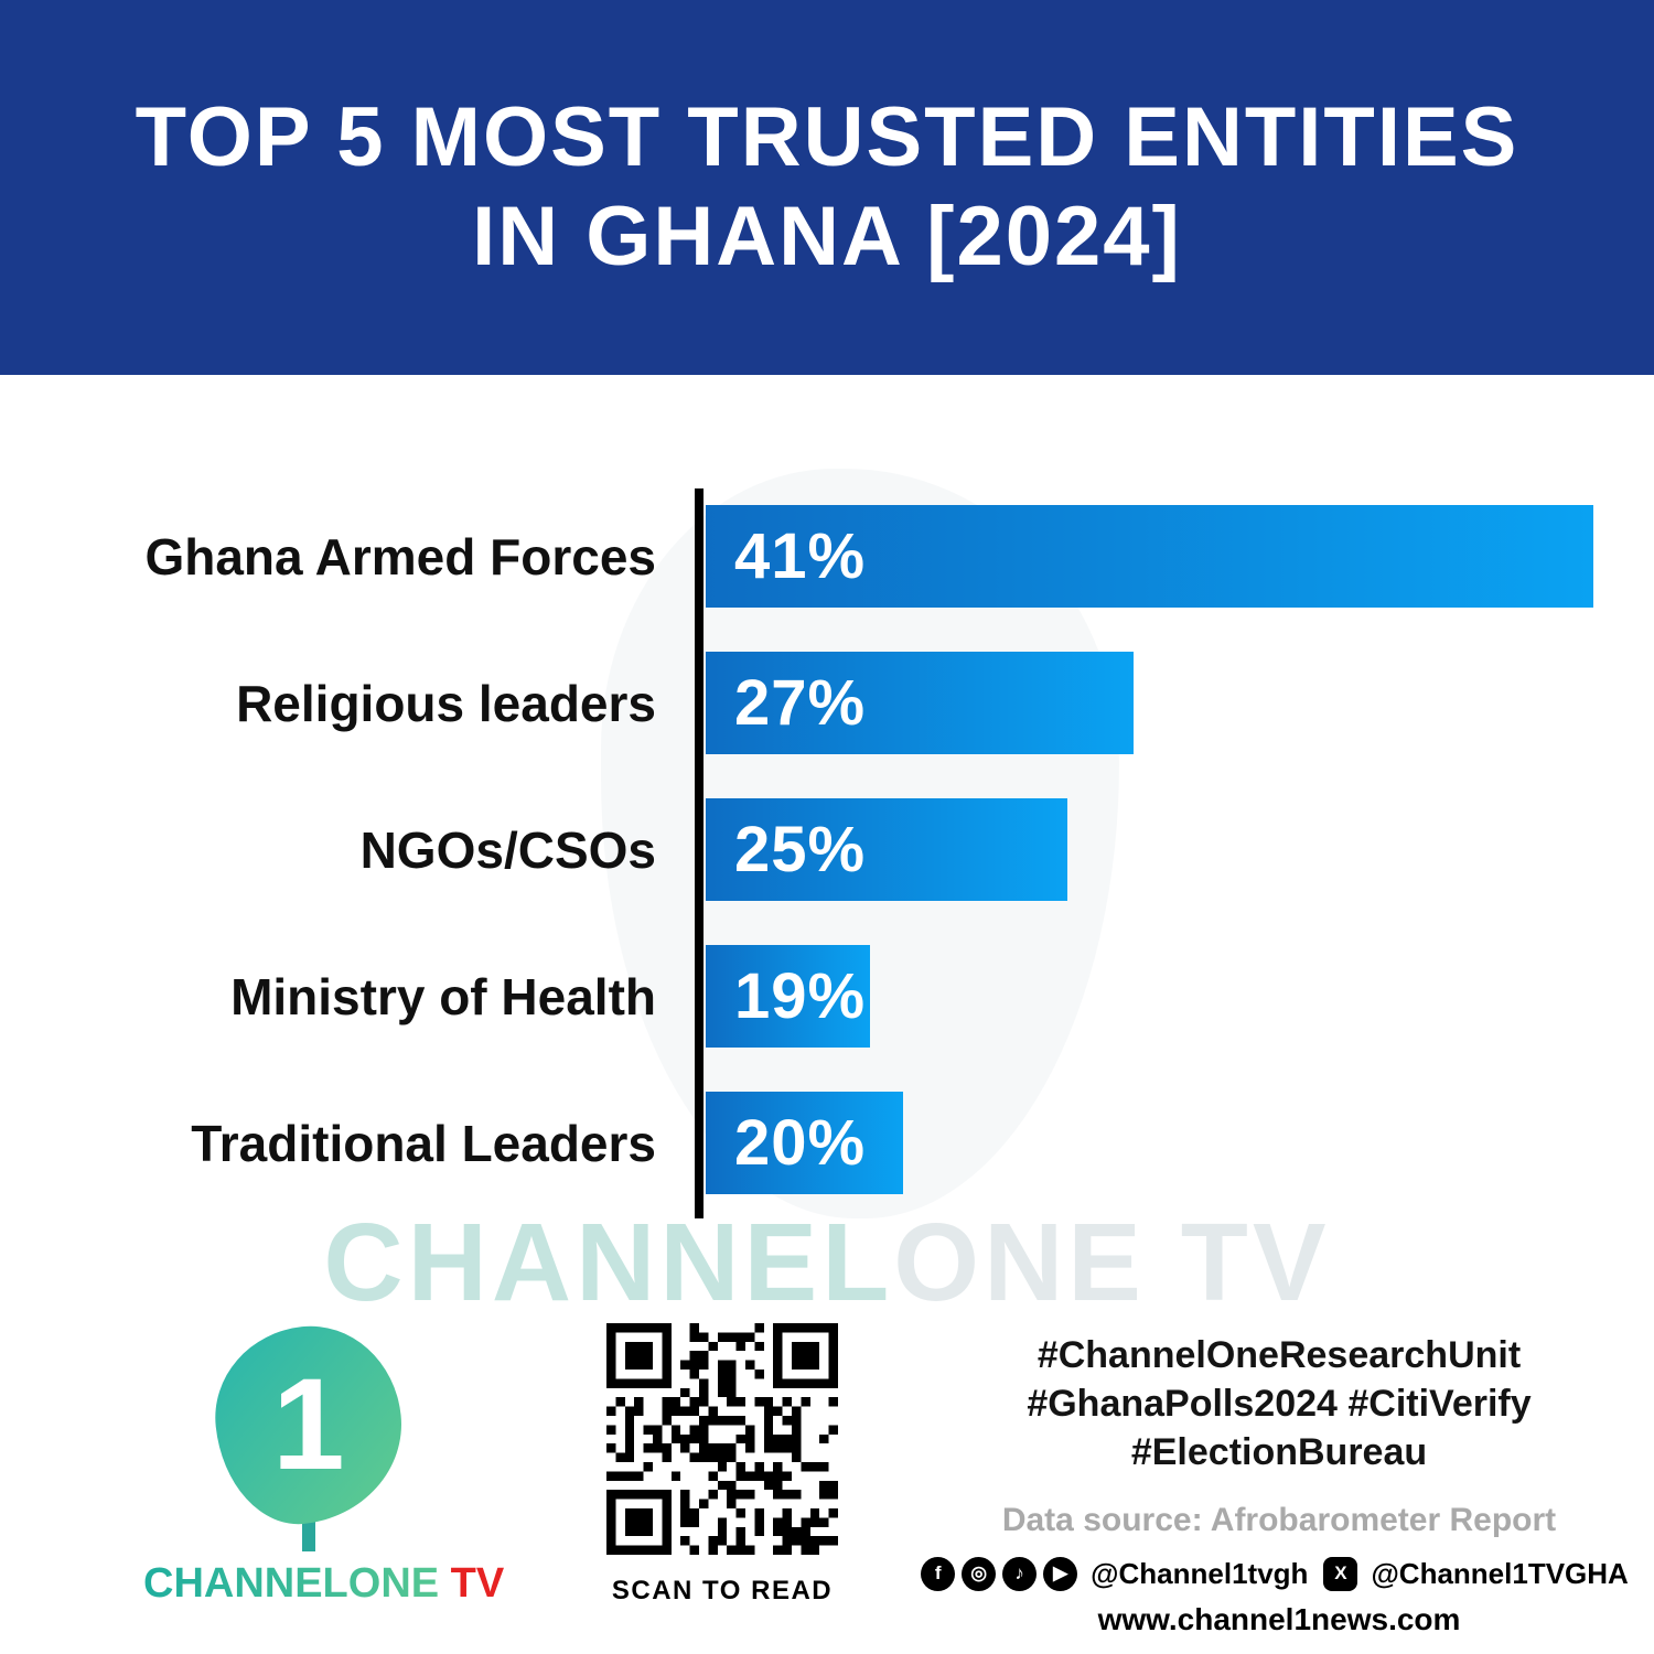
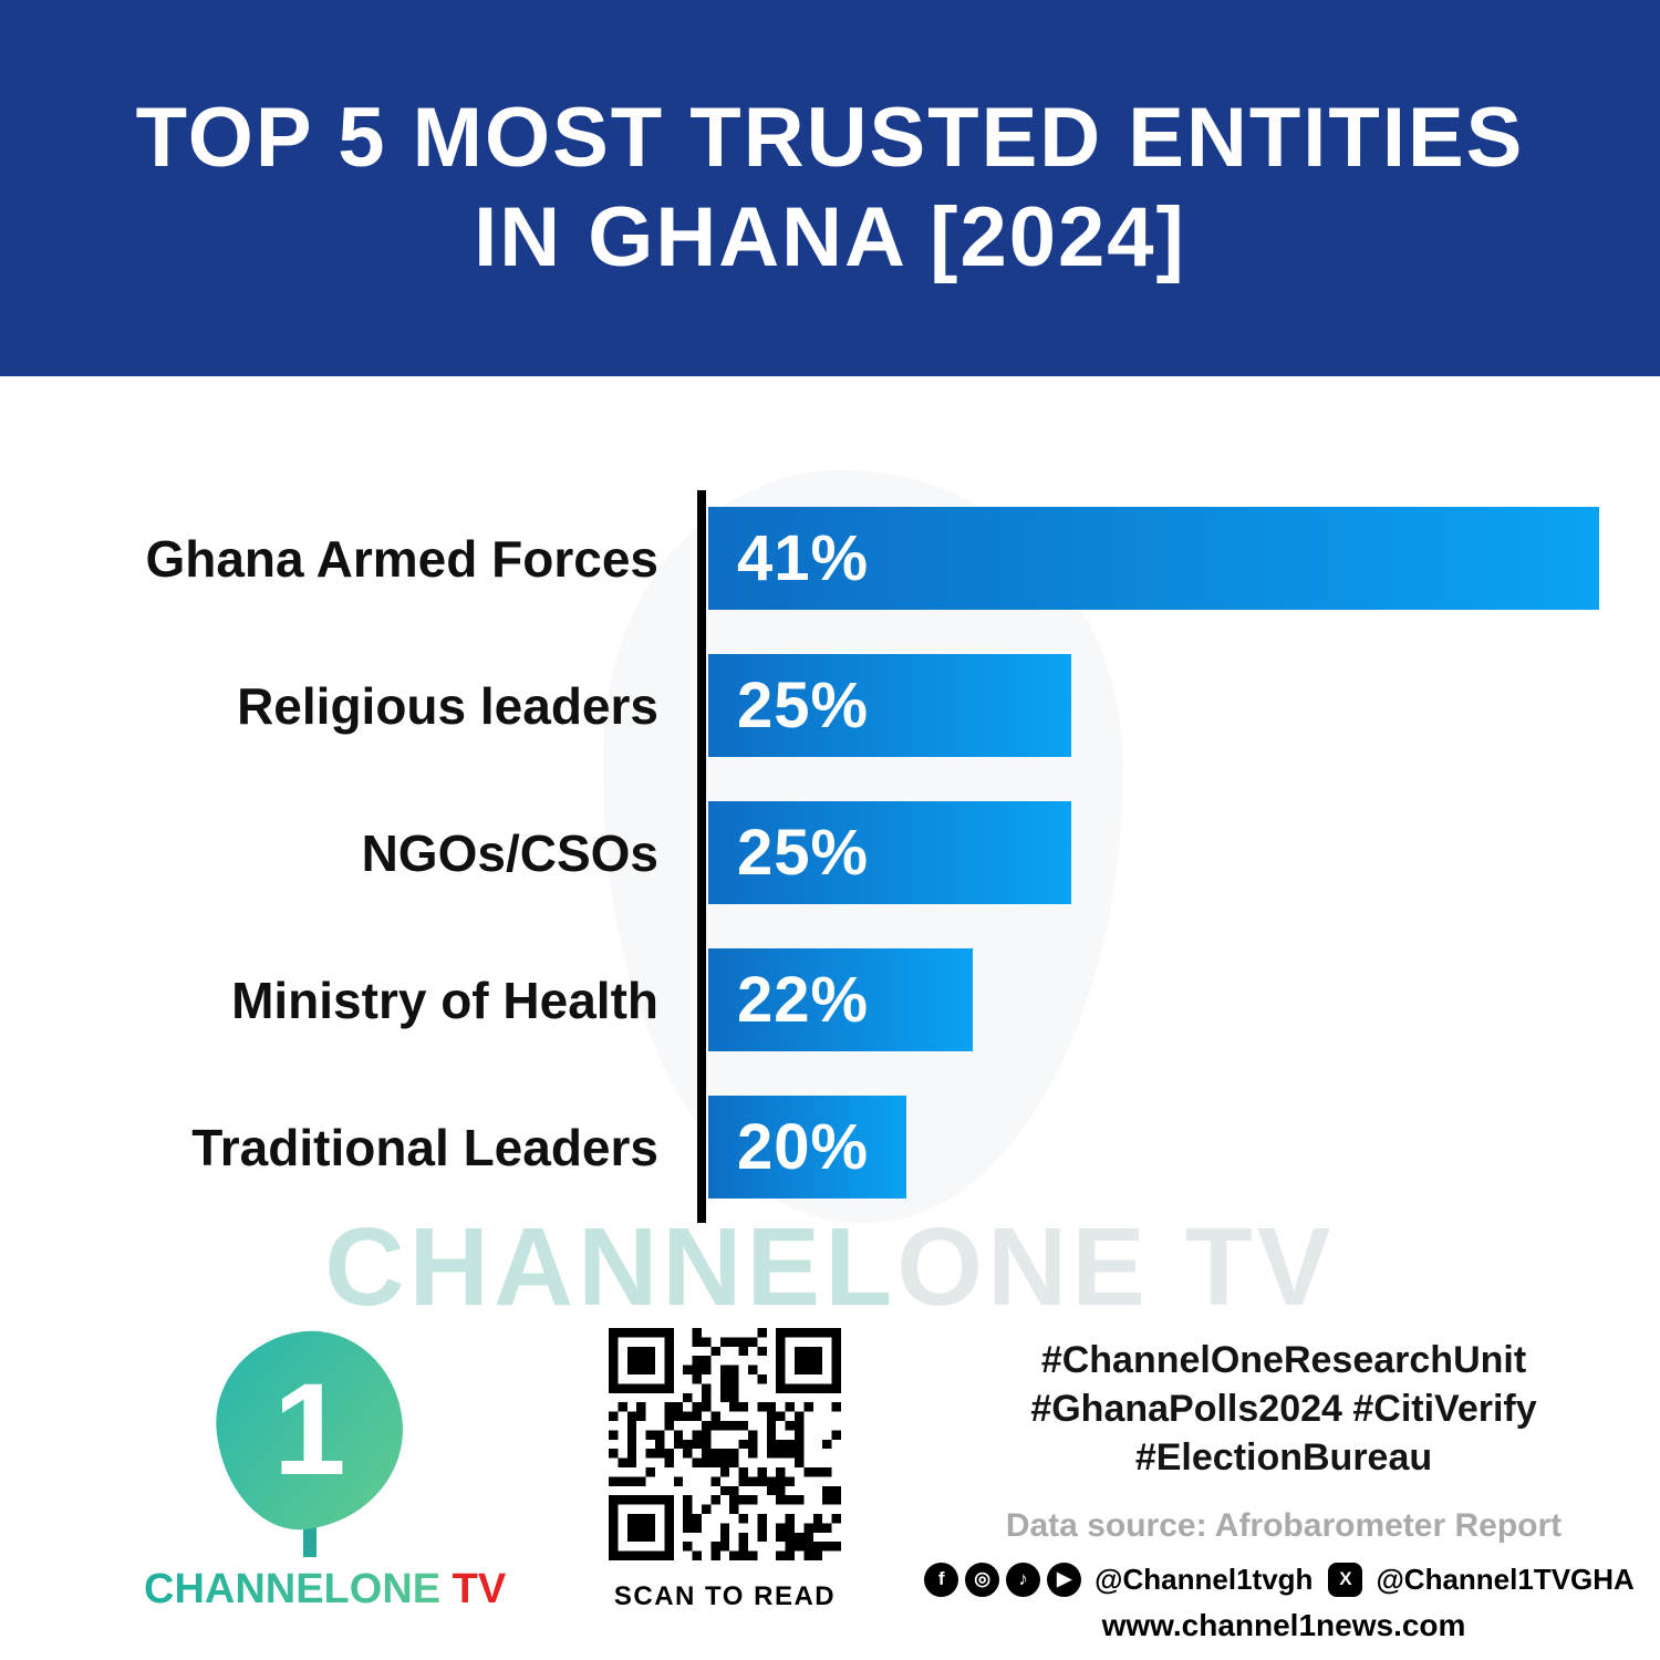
Religious leaders: 27% -> 25%
Ministry of Health: 19% -> 22%
